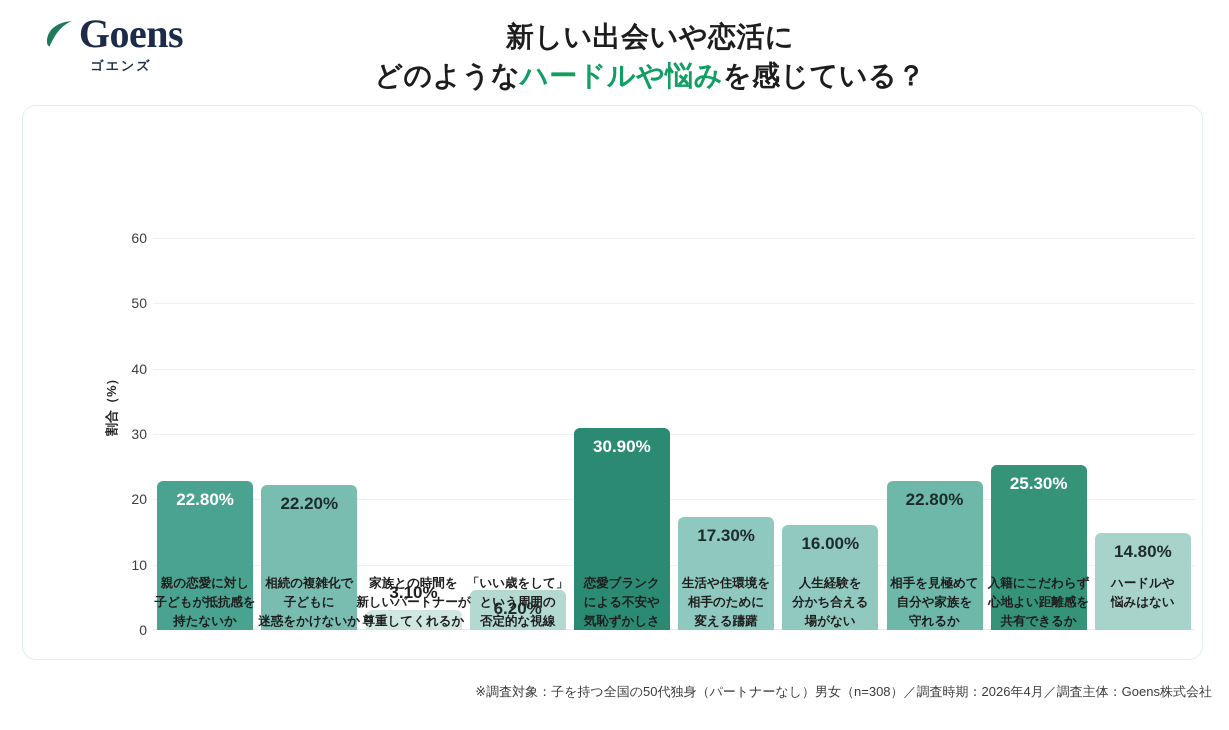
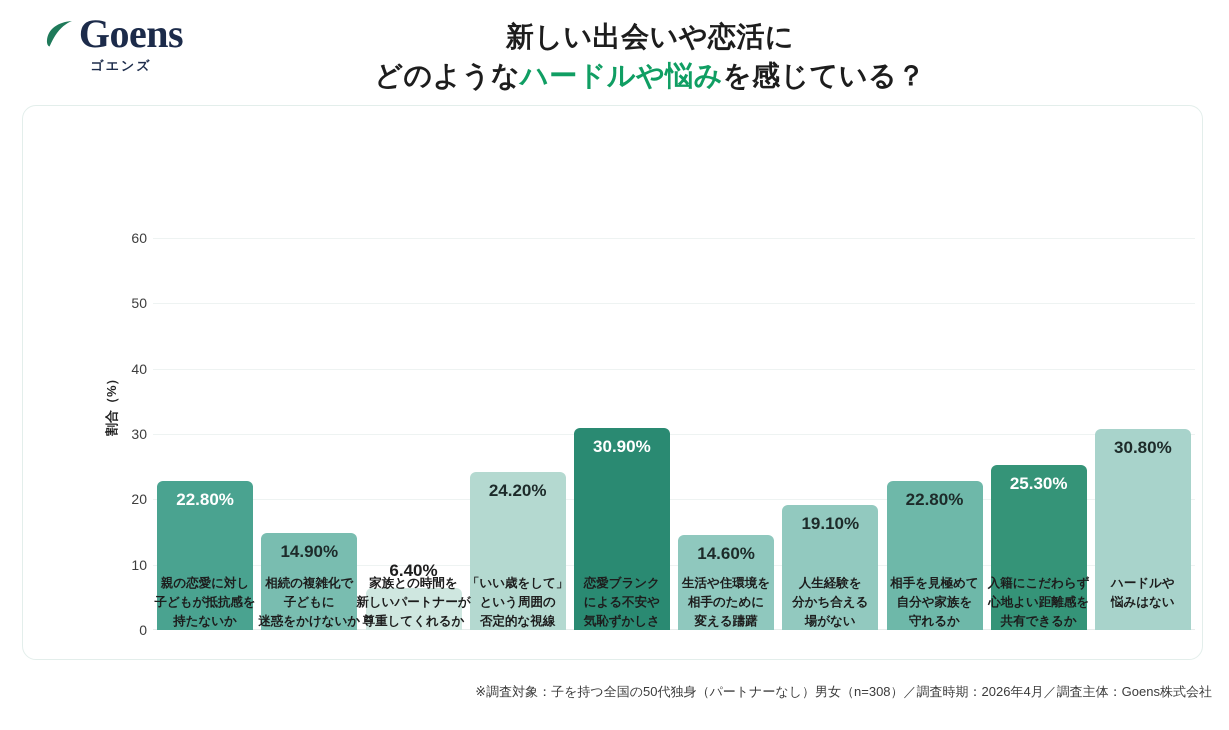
相続の複雑化で 子どもに 迷惑をかけないか: 22.20% -> 14.90%
家族との時間を 新しいパートナーが 尊重してくれるか: 3.10% -> 6.40%
「いい歳をして」 という周囲の 否定的な視線: 6.20% -> 24.20%
生活や住環境を 相手のために 変える躊躇: 17.30% -> 14.60%
人生経験を 分かち合える 場がない: 16.00% -> 19.10%
ハードルや 悩みはない: 14.80% -> 30.80%
